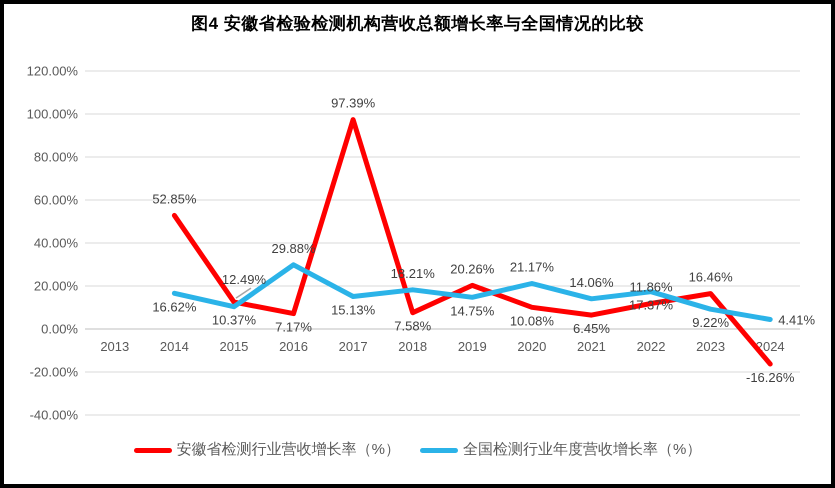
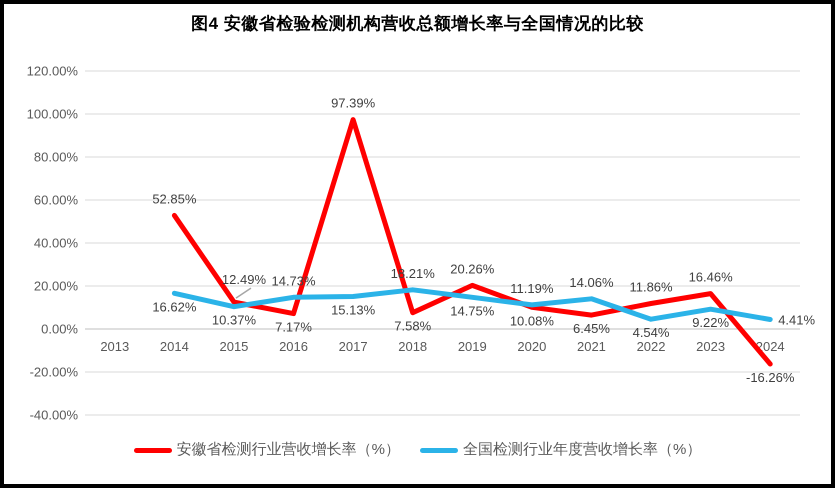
全国检测行业年度营收增长率（%）/2016: 29.88% -> 14.73%
全国检测行业年度营收增长率（%）/2020: 21.17% -> 11.19%
全国检测行业年度营收增长率（%）/2022: 17.37% -> 4.54%
